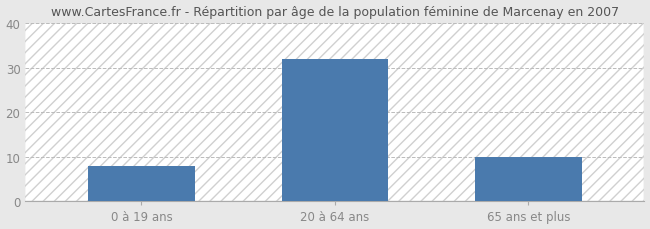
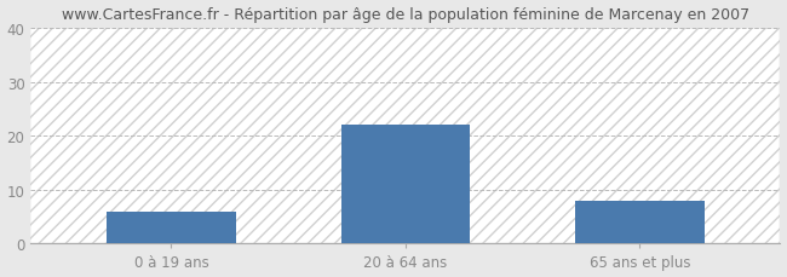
0 à 19 ans: 8 -> 6
20 à 64 ans: 32 -> 22
65 ans et plus: 10 -> 8
